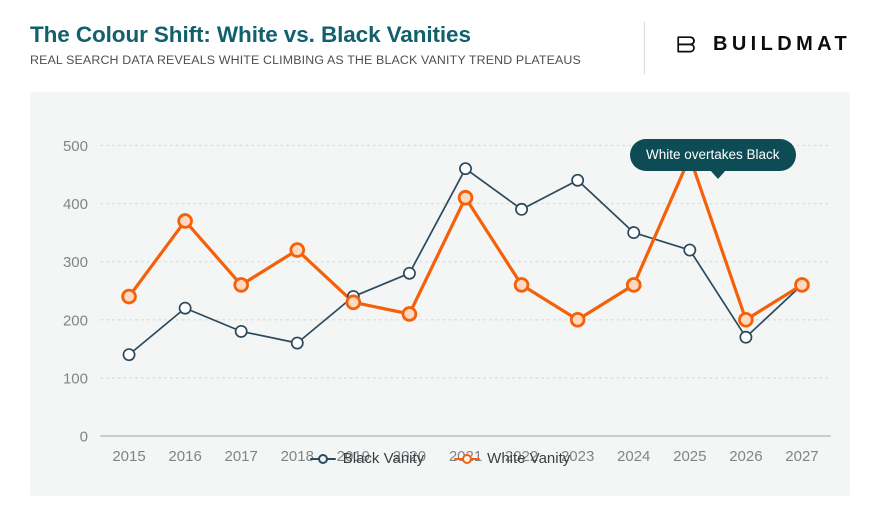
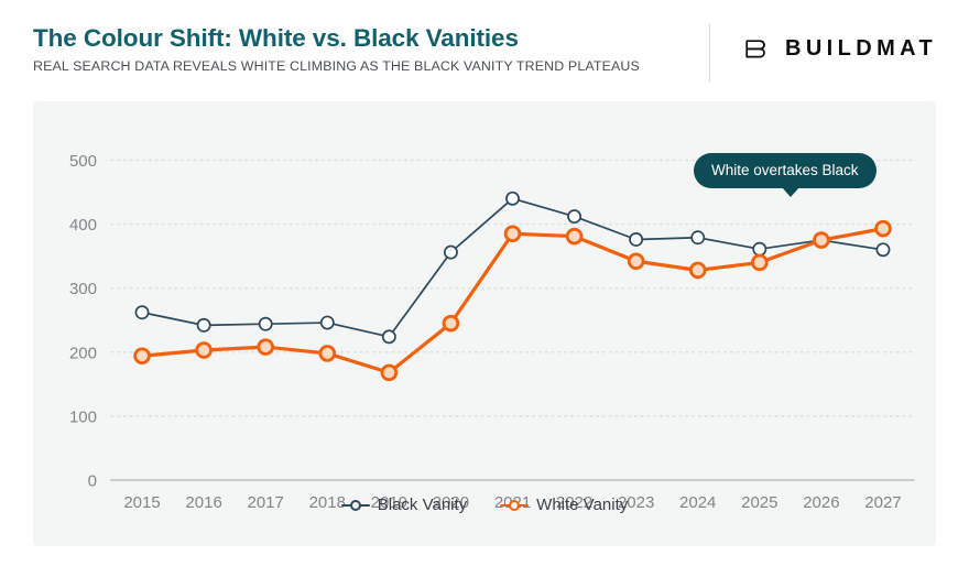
Black Vanity/2015: 140 -> 260
White Vanity/2015: 240 -> 190
Black Vanity/2016: 220 -> 240
White Vanity/2016: 370 -> 200
Black Vanity/2017: 180 -> 240
White Vanity/2017: 260 -> 210
Black Vanity/2018: 160 -> 250
White Vanity/2018: 320 -> 200
Black Vanity/2019: 240 -> 220
White Vanity/2019: 230 -> 170
Black Vanity/2020: 280 -> 360
White Vanity/2020: 210 -> 240
Black Vanity/2021: 460 -> 440
White Vanity/2021: 410 -> 380
Black Vanity/2022: 390 -> 410
White Vanity/2022: 260 -> 380
Black Vanity/2023: 440 -> 380
White Vanity/2023: 200 -> 340
Black Vanity/2024: 350 -> 380
White Vanity/2024: 260 -> 330
Black Vanity/2025: 320 -> 360
White Vanity/2025: 480 -> 340
Black Vanity/2026: 170 -> 380
White Vanity/2026: 200 -> 380
Black Vanity/2027: 260 -> 360
White Vanity/2027: 260 -> 390
